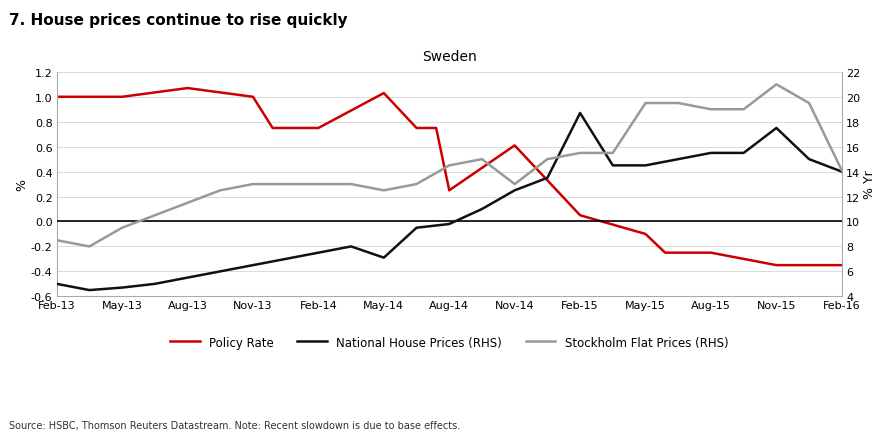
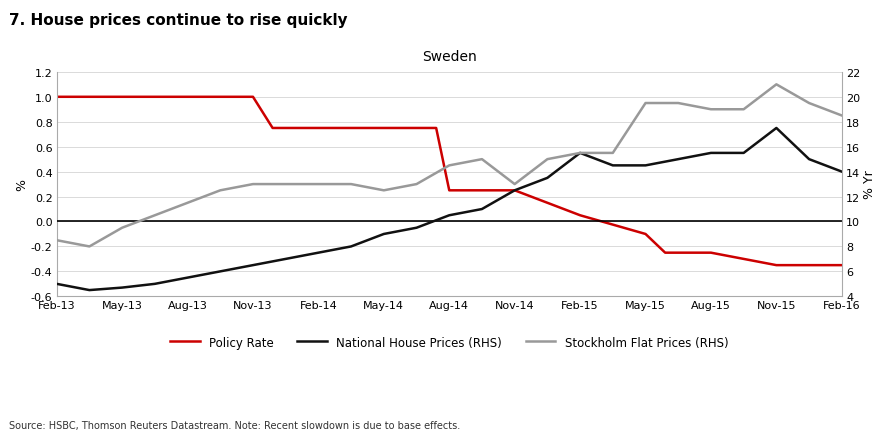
Policy Rate/Aug-13: 1.07 -> 1.00
Policy Rate/May-14: 1.03 -> 0.75
National House Prices (RHS)/May-14: 7.1 -> 9.0
National House Prices (RHS)/Aug-14: 9.8 -> 10.5
Policy Rate/Nov-14: 0.61 -> 0.25
National House Prices (RHS)/Feb-15: 18.7 -> 15.5
Stockholm Flat Prices (RHS)/Feb-16: 14.1 -> 18.5
